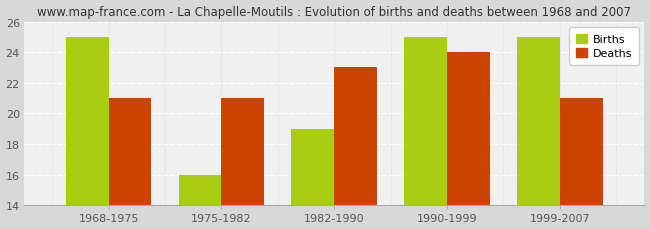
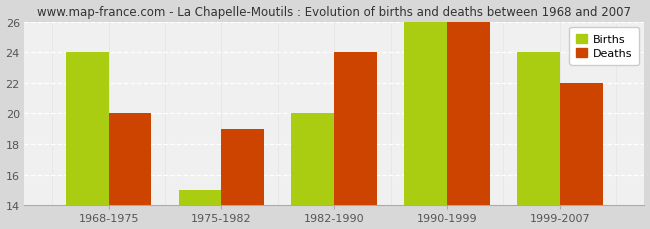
Births/1968-1975: 25 -> 24
Deaths/1968-1975: 21 -> 20
Births/1975-1982: 16 -> 15
Deaths/1975-1982: 21 -> 19
Births/1982-1990: 19 -> 20
Deaths/1982-1990: 23 -> 24
Births/1990-1999: 25 -> 26
Deaths/1990-1999: 24 -> 26
Births/1999-2007: 25 -> 24
Deaths/1999-2007: 21 -> 22
